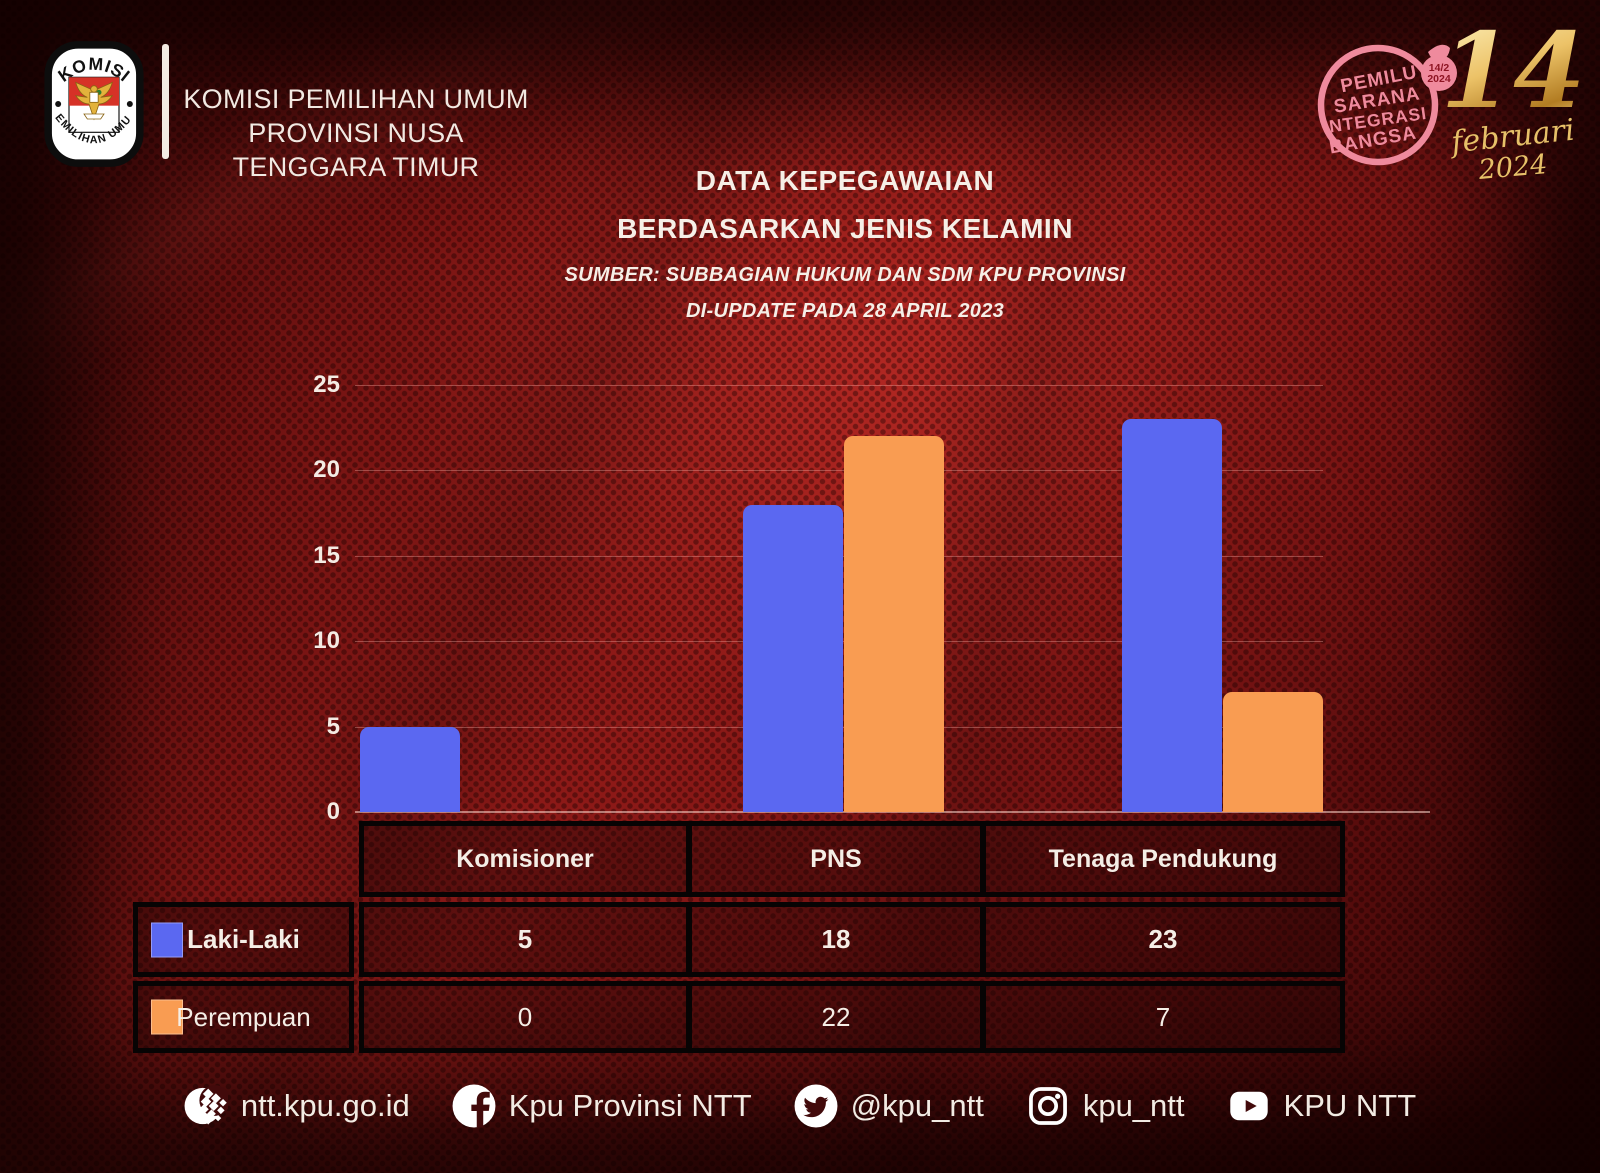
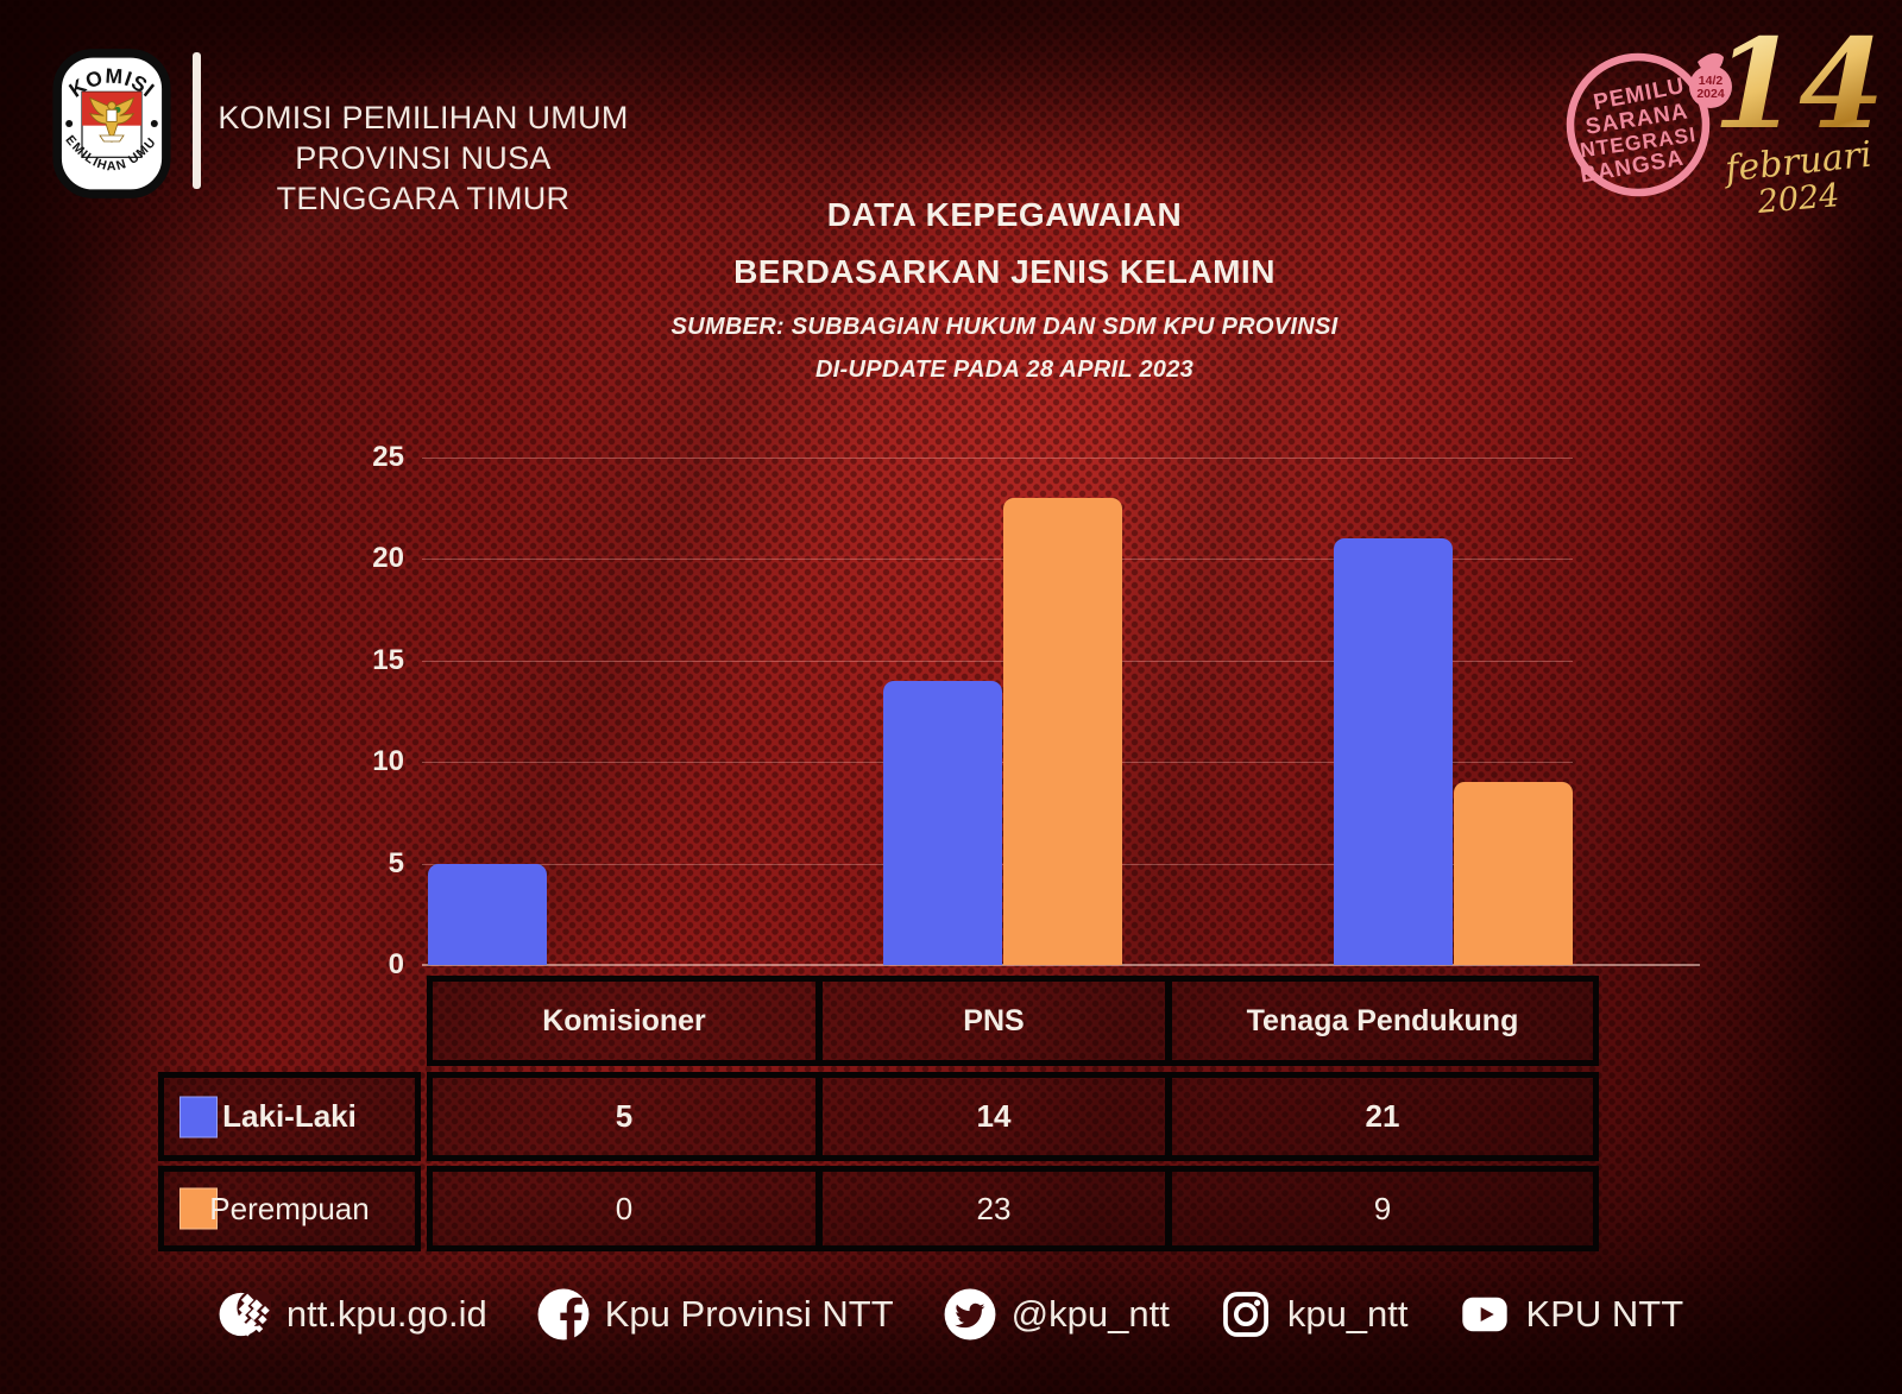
Laki-Laki/PNS: 18 -> 14
Perempuan/PNS: 22 -> 23
Laki-Laki/Tenaga Pendukung: 23 -> 21
Perempuan/Tenaga Pendukung: 7 -> 9
